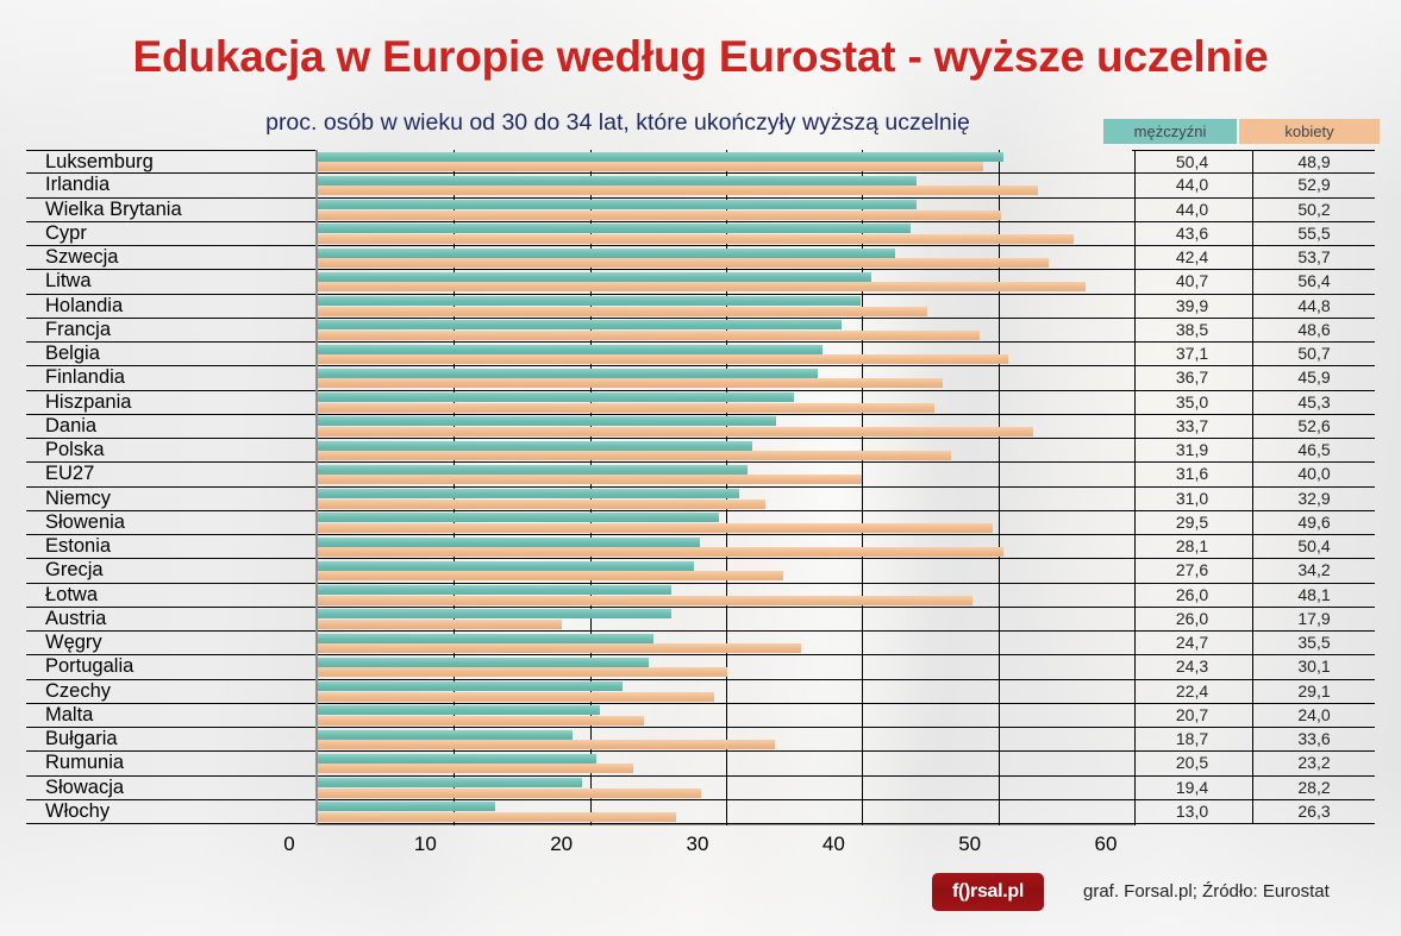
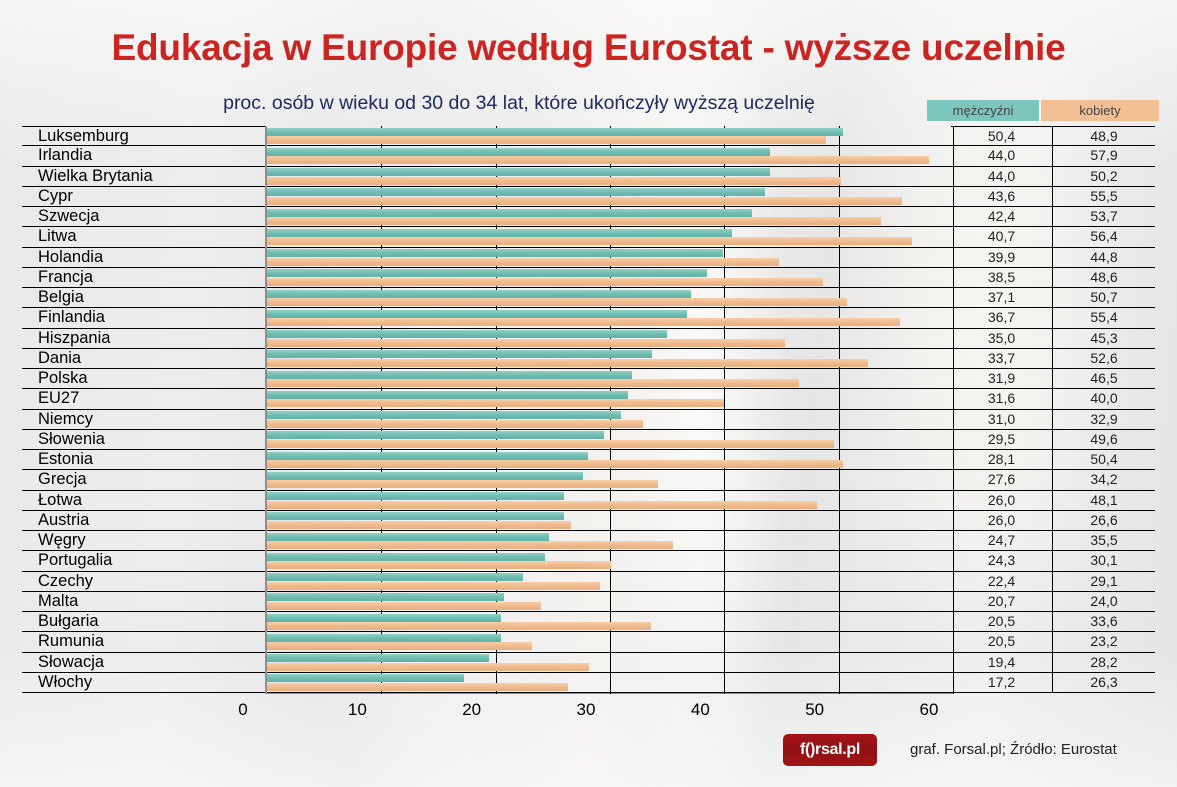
kobiety/Irlandia: 52,9 -> 57,9
kobiety/Finlandia: 45,9 -> 55,4
kobiety/Austria: 17,9 -> 26,6
mężczyźni/Bułgaria: 18,7 -> 20,5
mężczyźni/Włochy: 13,0 -> 17,2
